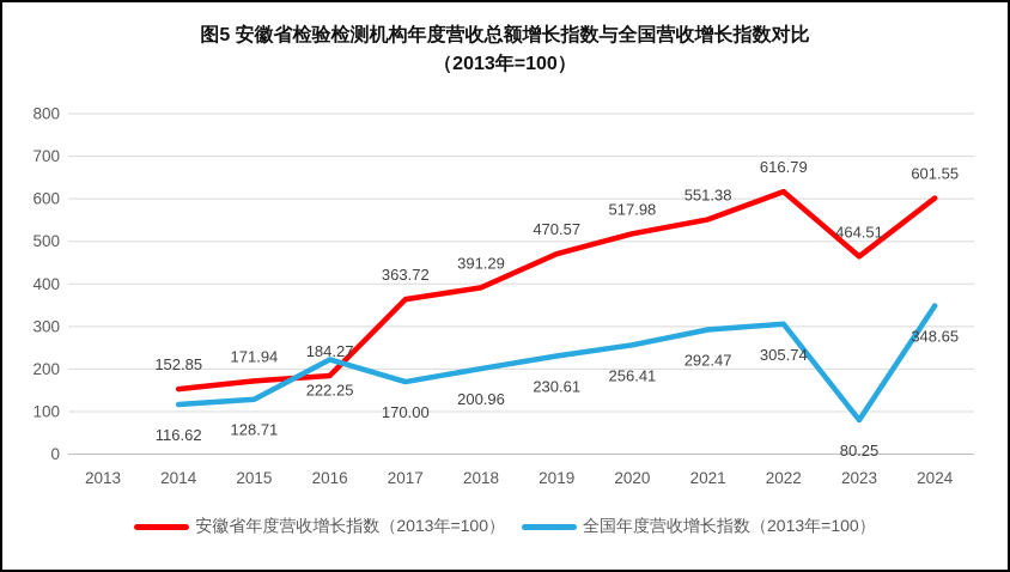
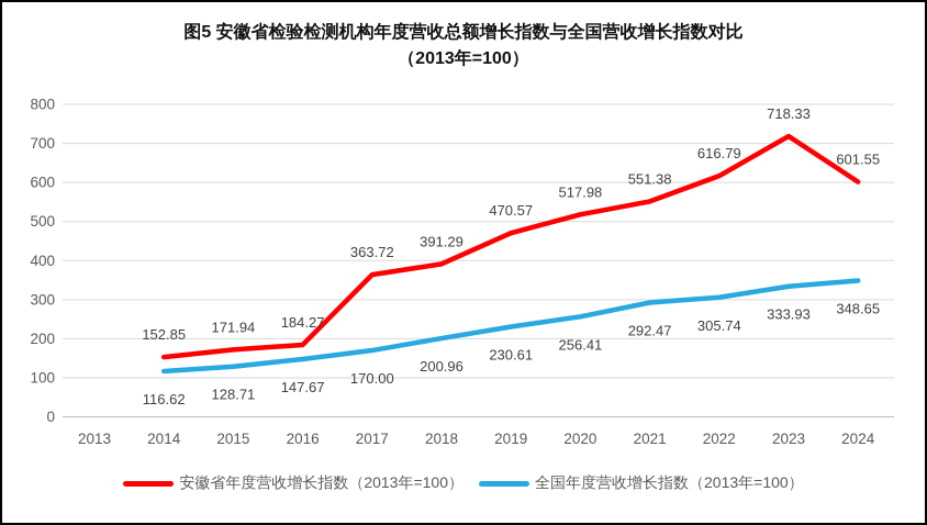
全国年度营收增长指数（2013年=100）/2016: 222.25 -> 147.67
安徽省年度营收增长指数（2013年=100）/2023: 464.51 -> 718.33
全国年度营收增长指数（2013年=100）/2023: 80.25 -> 333.93
